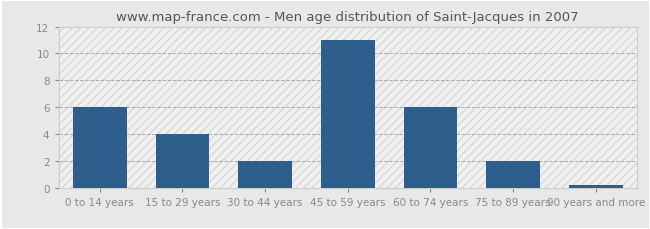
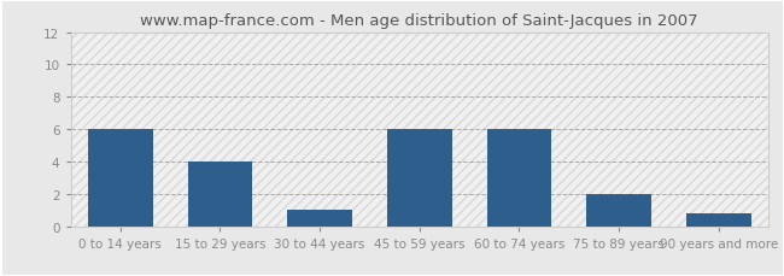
30 to 44 years: 2.0 -> 1.0
45 to 59 years: 11.0 -> 6.0
90 years and more: 0.2 -> 0.8
